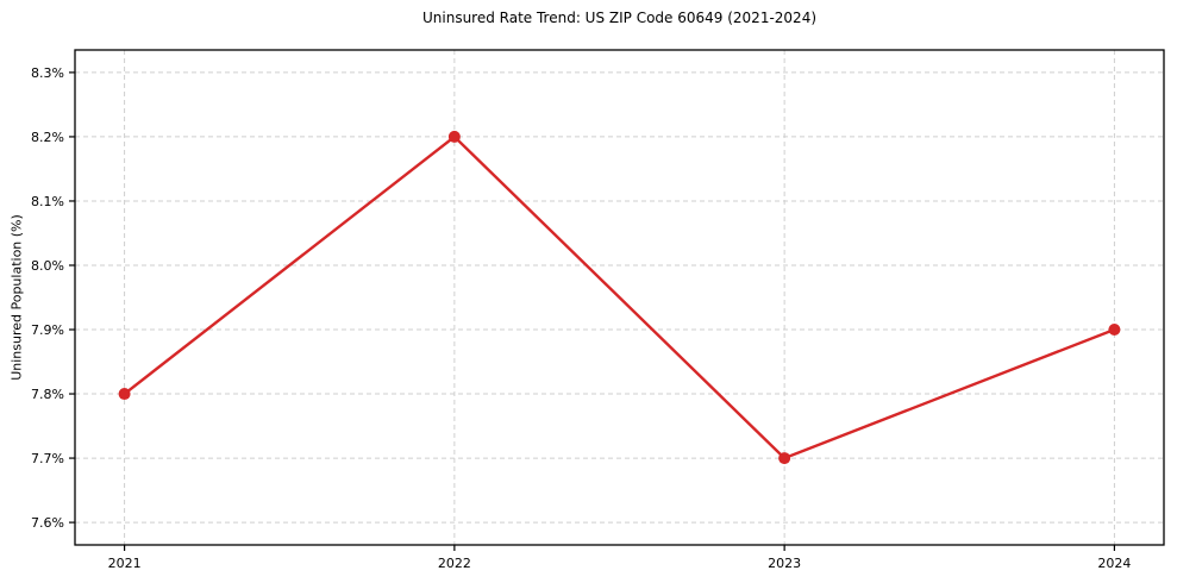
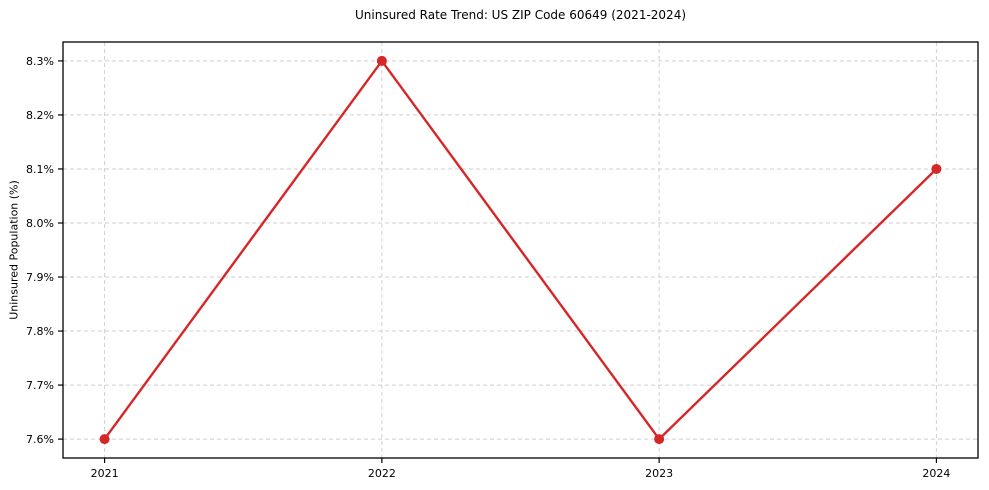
2021: 7.8% -> 7.6%
2022: 8.2% -> 8.3%
2023: 7.7% -> 7.6%
2024: 7.9% -> 8.1%
